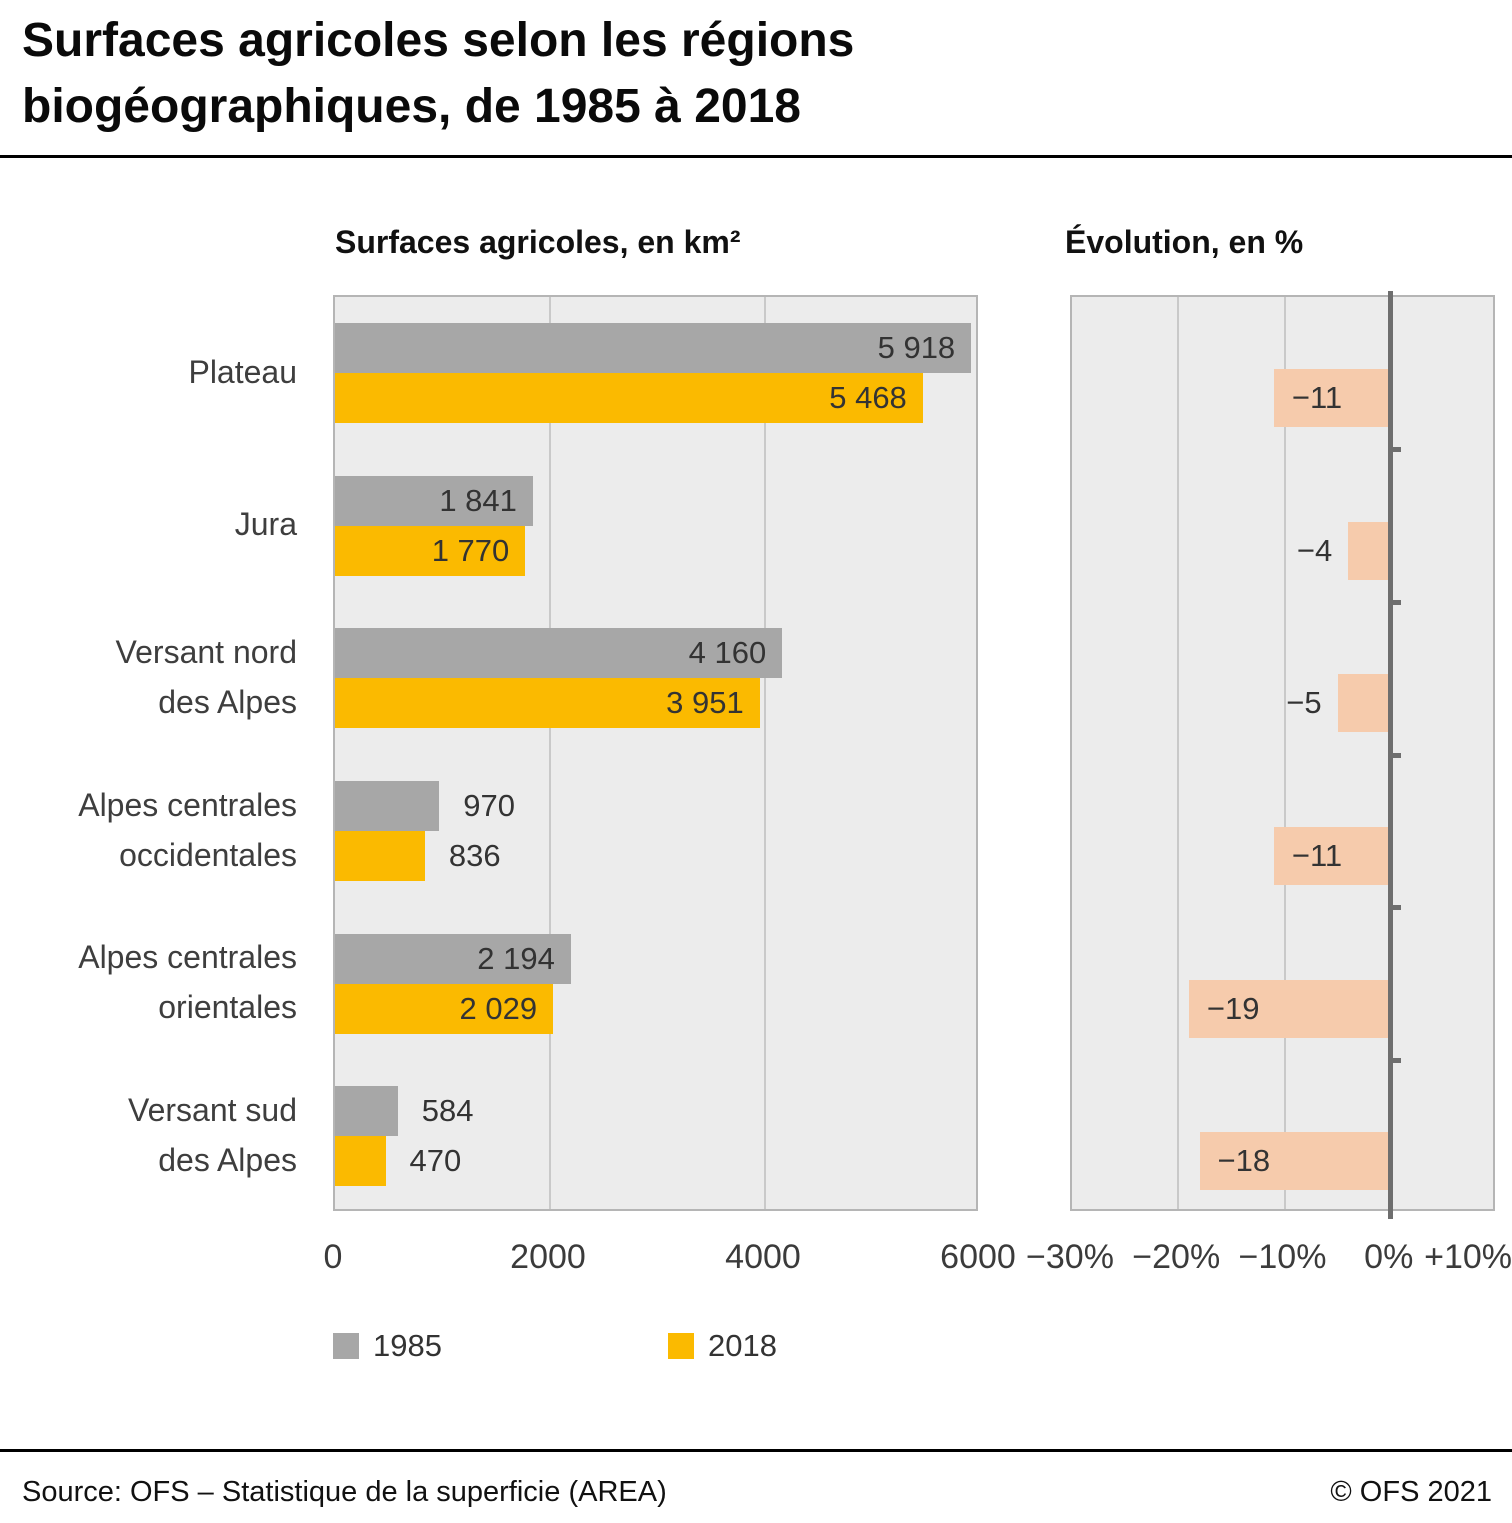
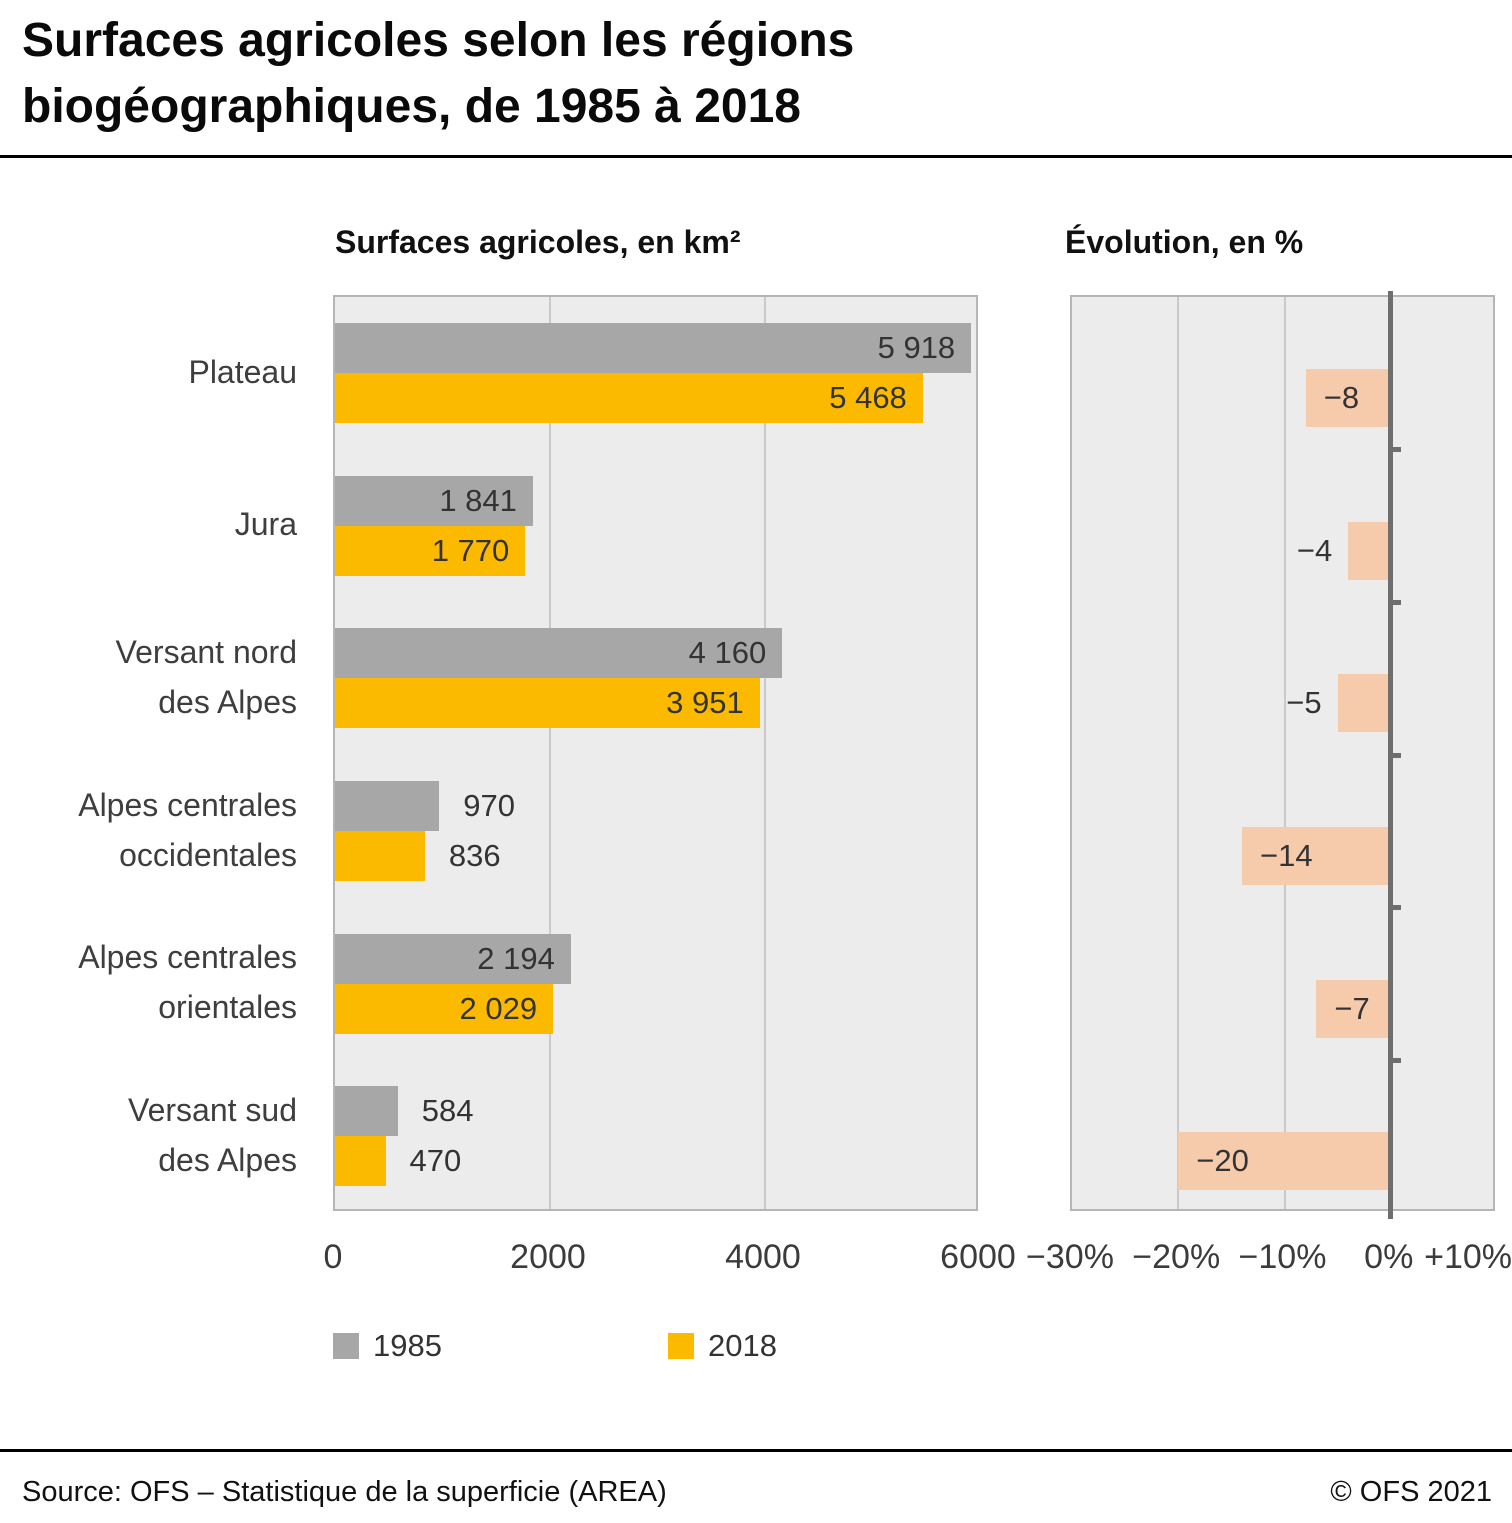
Évolution, en %/Plateau: −11 -> −8
Évolution, en %/Alpes centrales occidentales: −11 -> −14
Évolution, en %/Alpes centrales orientales: −19 -> −7
Évolution, en %/Versant sud des Alpes: −18 -> −20
